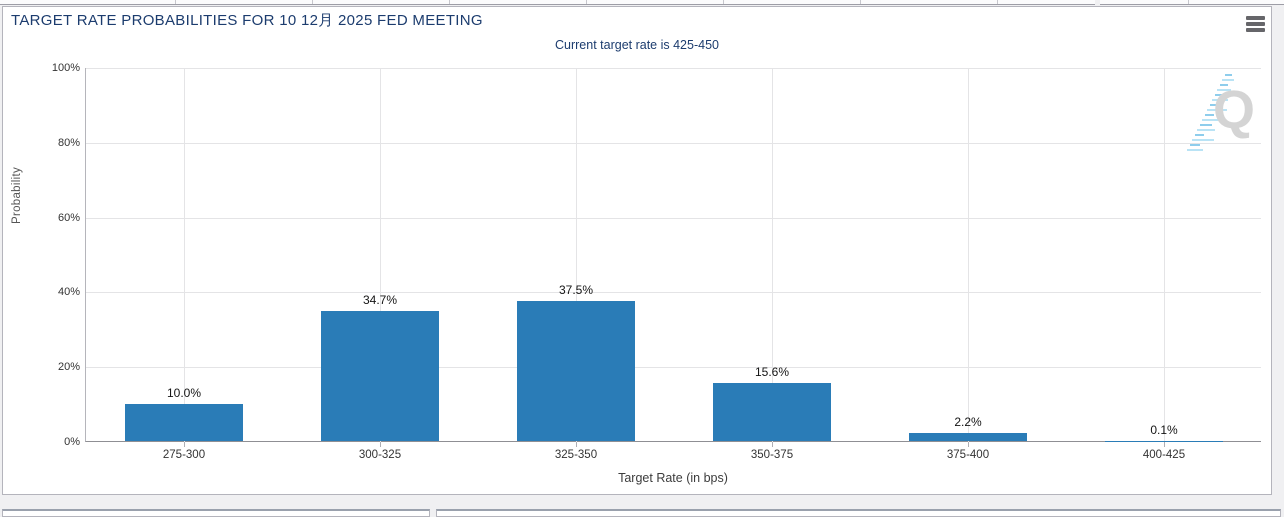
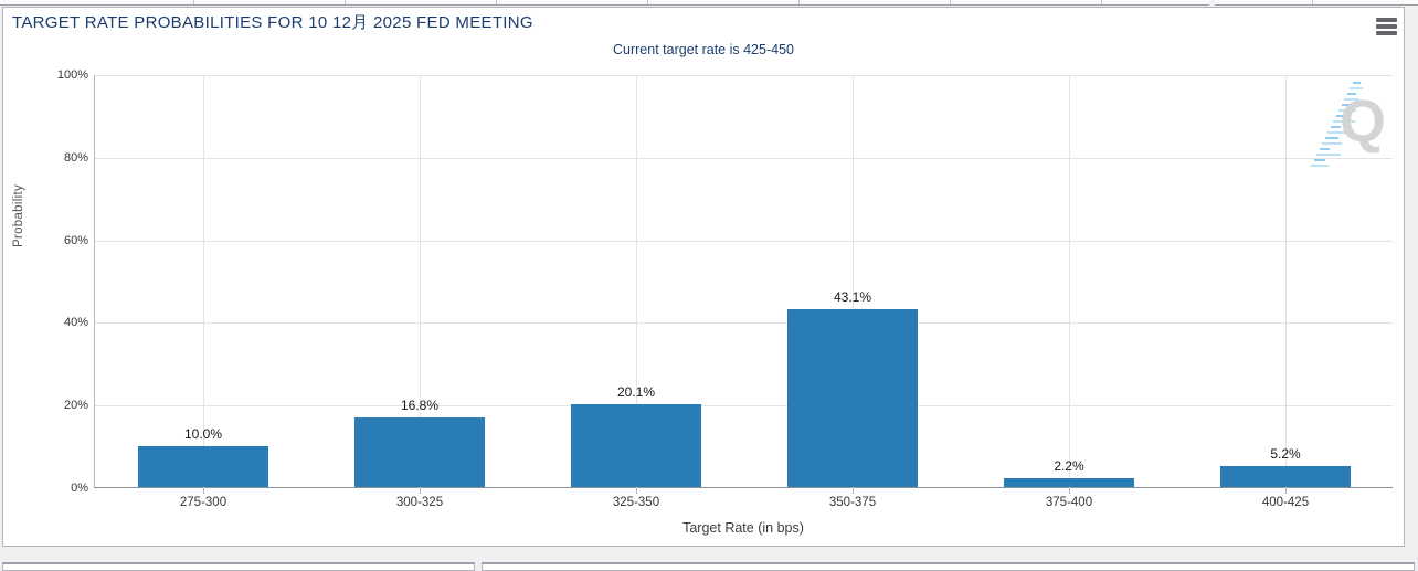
300-325: 34.7% -> 16.8%
325-350: 37.5% -> 20.1%
350-375: 15.6% -> 43.1%
400-425: 0.1% -> 5.2%
